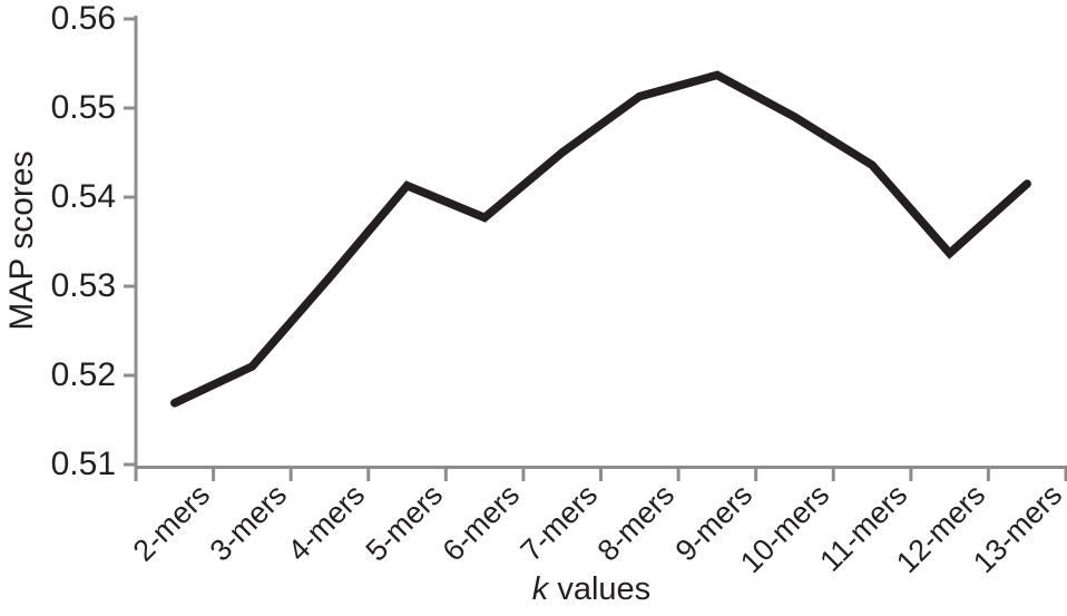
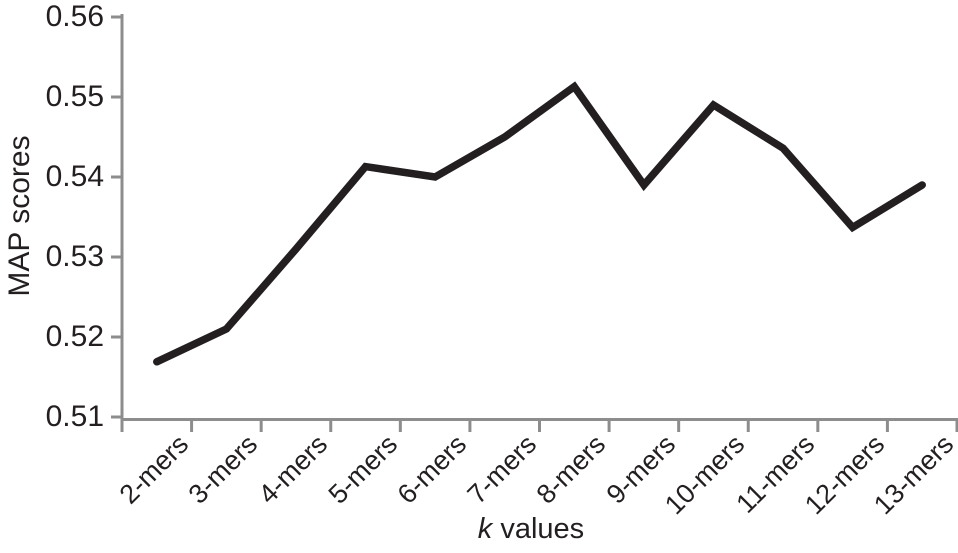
6-mers: 0.538 -> 0.540
9-mers: 0.554 -> 0.539
13-mers: 0.541 -> 0.539
